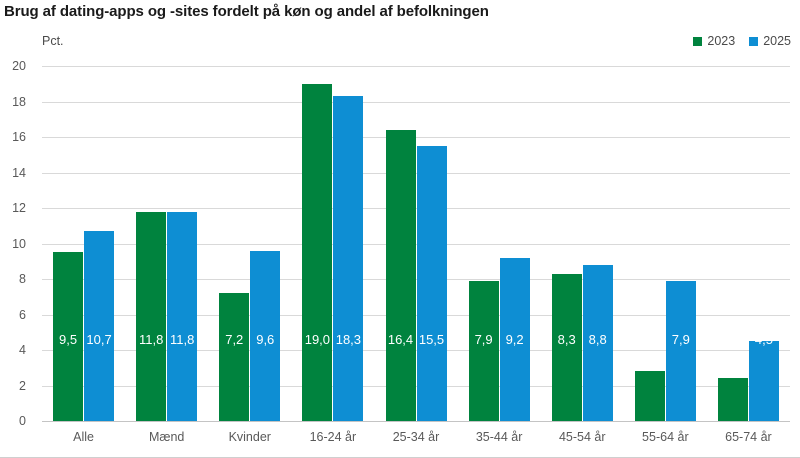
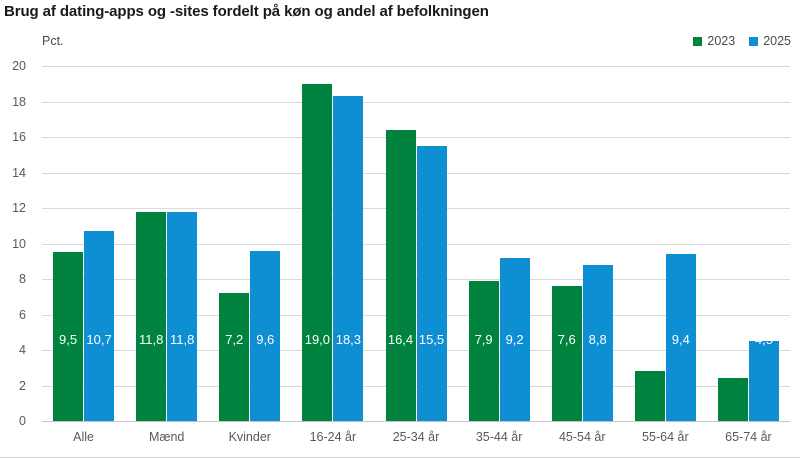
2023/45-54 år: 8,3 -> 7,6
2025/55-64 år: 7,9 -> 9,4
